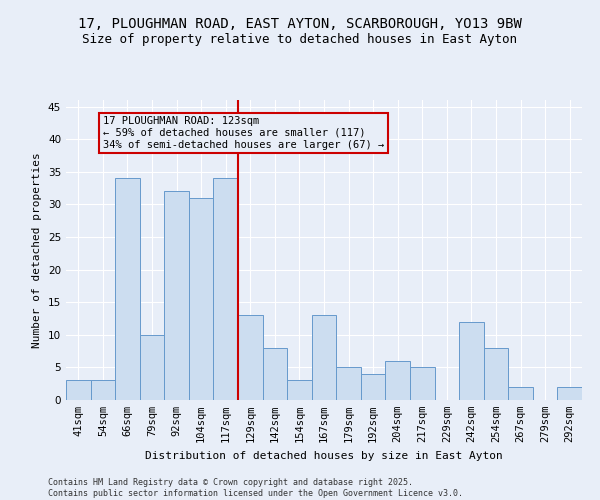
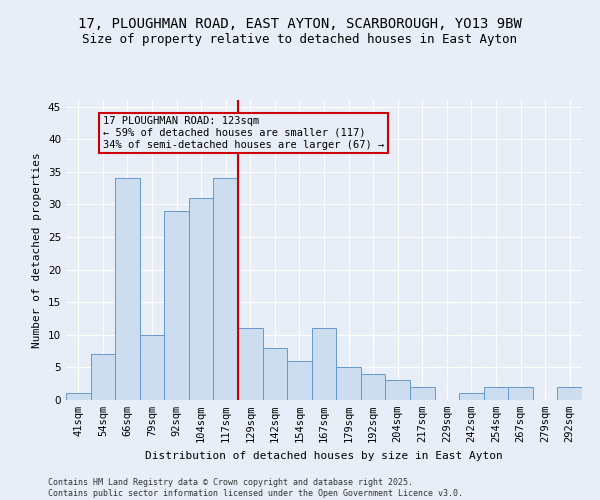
41sqm: 3 -> 1
54sqm: 3 -> 7
92sqm: 32 -> 29
129sqm: 13 -> 11
154sqm: 3 -> 6
167sqm: 13 -> 11
204sqm: 6 -> 3
217sqm: 5 -> 2
242sqm: 12 -> 1
254sqm: 8 -> 2
